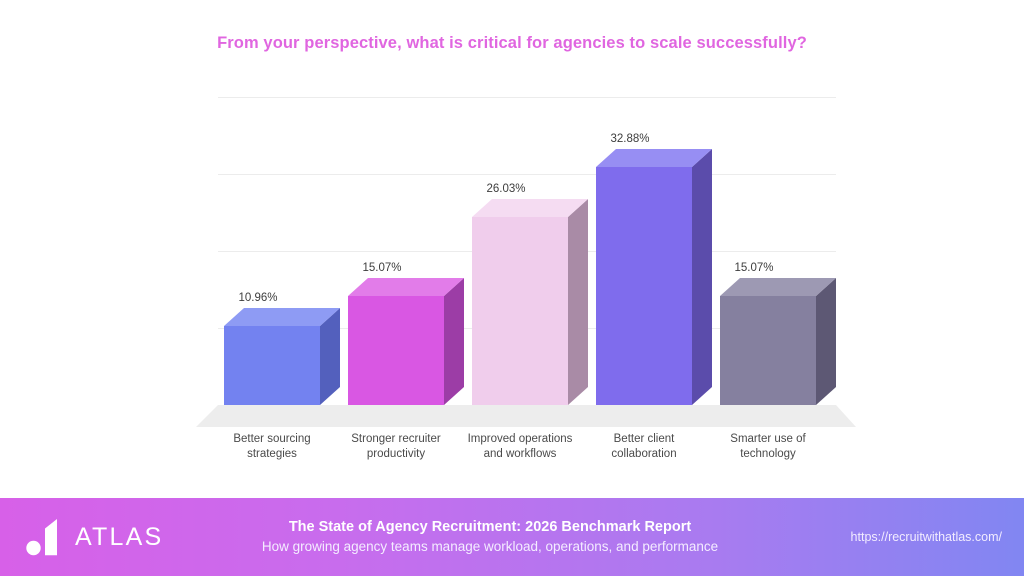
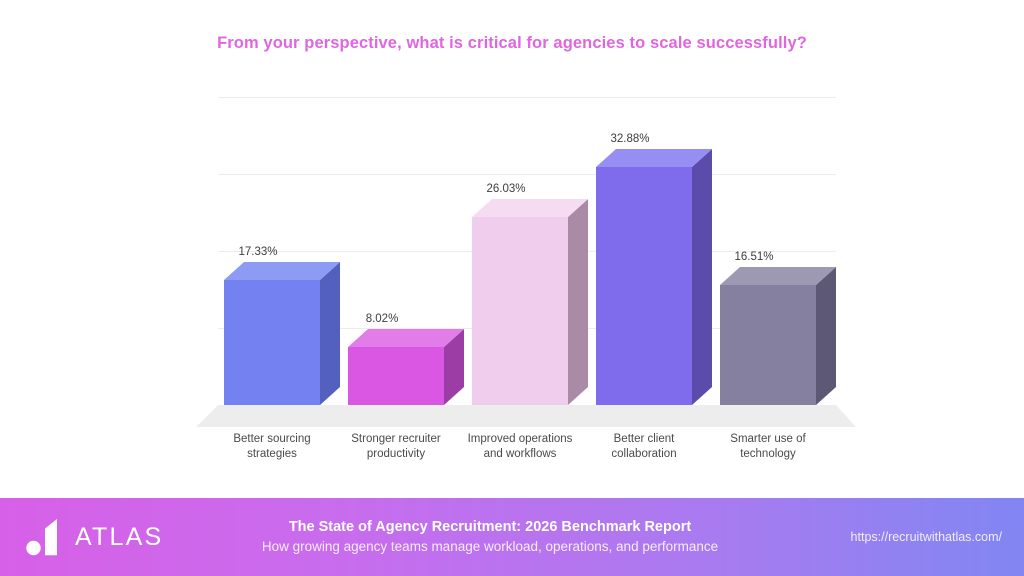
Better sourcing strategies: 10.96% -> 17.33%
Stronger recruiter productivity: 15.07% -> 8.02%
Smarter use of technology: 15.07% -> 16.51%
